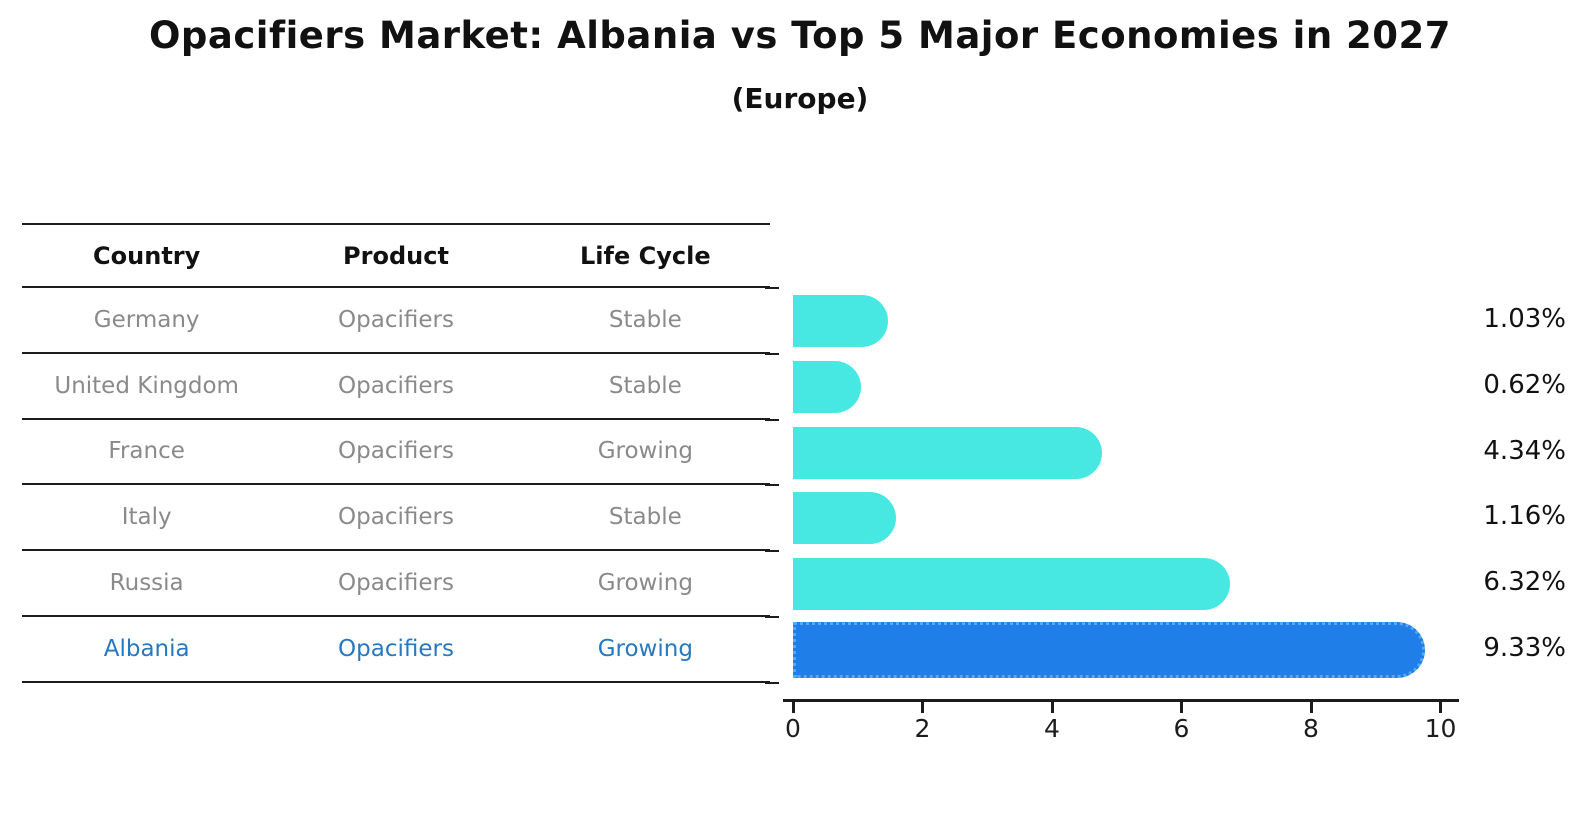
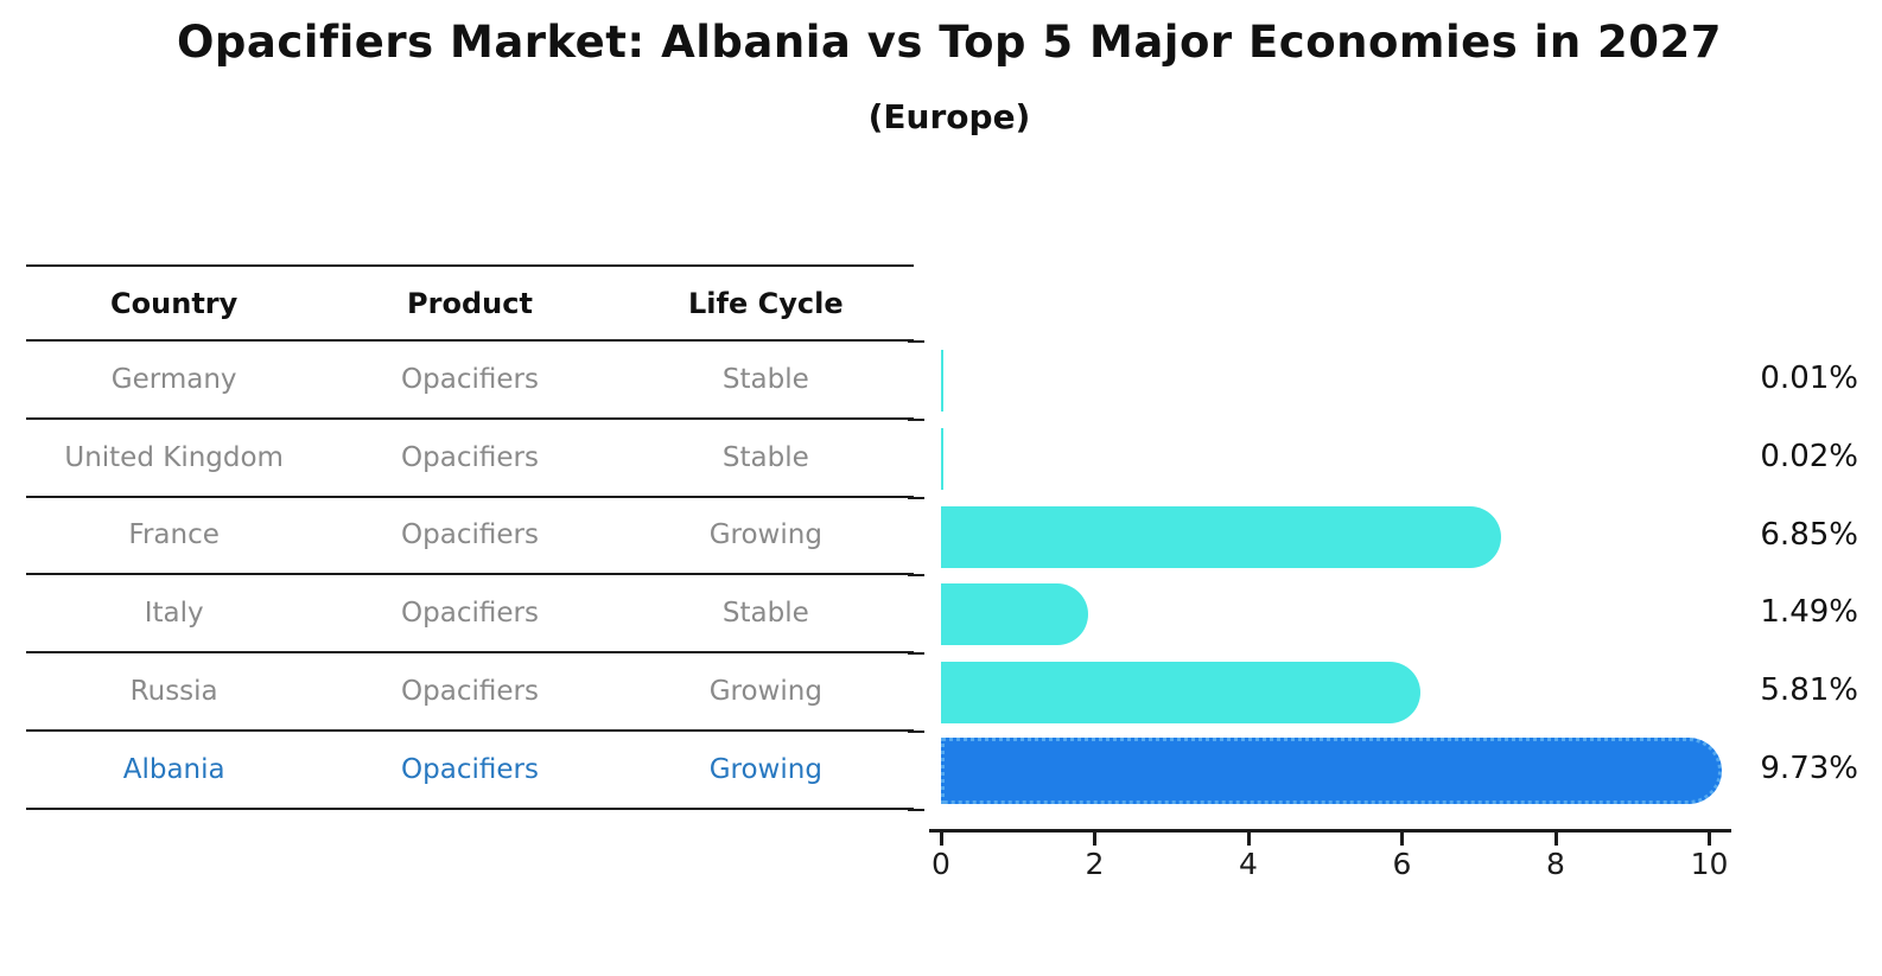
Germany: 1.03% -> 0.01%
United Kingdom: 0.62% -> 0.02%
France: 4.34% -> 6.85%
Italy: 1.16% -> 1.49%
Russia: 6.32% -> 5.81%
Albania: 9.33% -> 9.73%
